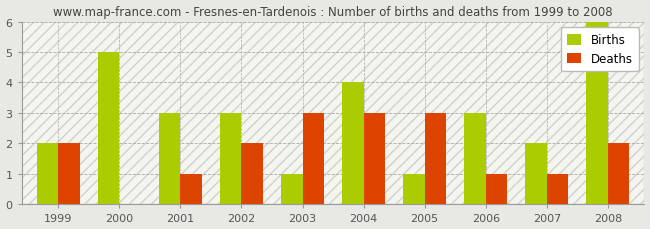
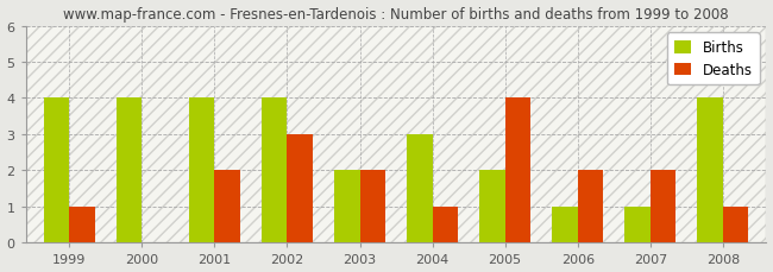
Births/1999: 2 -> 4
Deaths/1999: 2 -> 1
Births/2000: 5 -> 4
Births/2001: 3 -> 4
Deaths/2001: 1 -> 2
Births/2002: 3 -> 4
Deaths/2002: 2 -> 3
Births/2003: 1 -> 2
Deaths/2003: 3 -> 2
Births/2004: 4 -> 3
Deaths/2004: 3 -> 1
Births/2005: 1 -> 2
Deaths/2005: 3 -> 4
Births/2006: 3 -> 1
Deaths/2006: 1 -> 2
Births/2007: 2 -> 1
Deaths/2007: 1 -> 2
Births/2008: 6 -> 4
Deaths/2008: 2 -> 1
